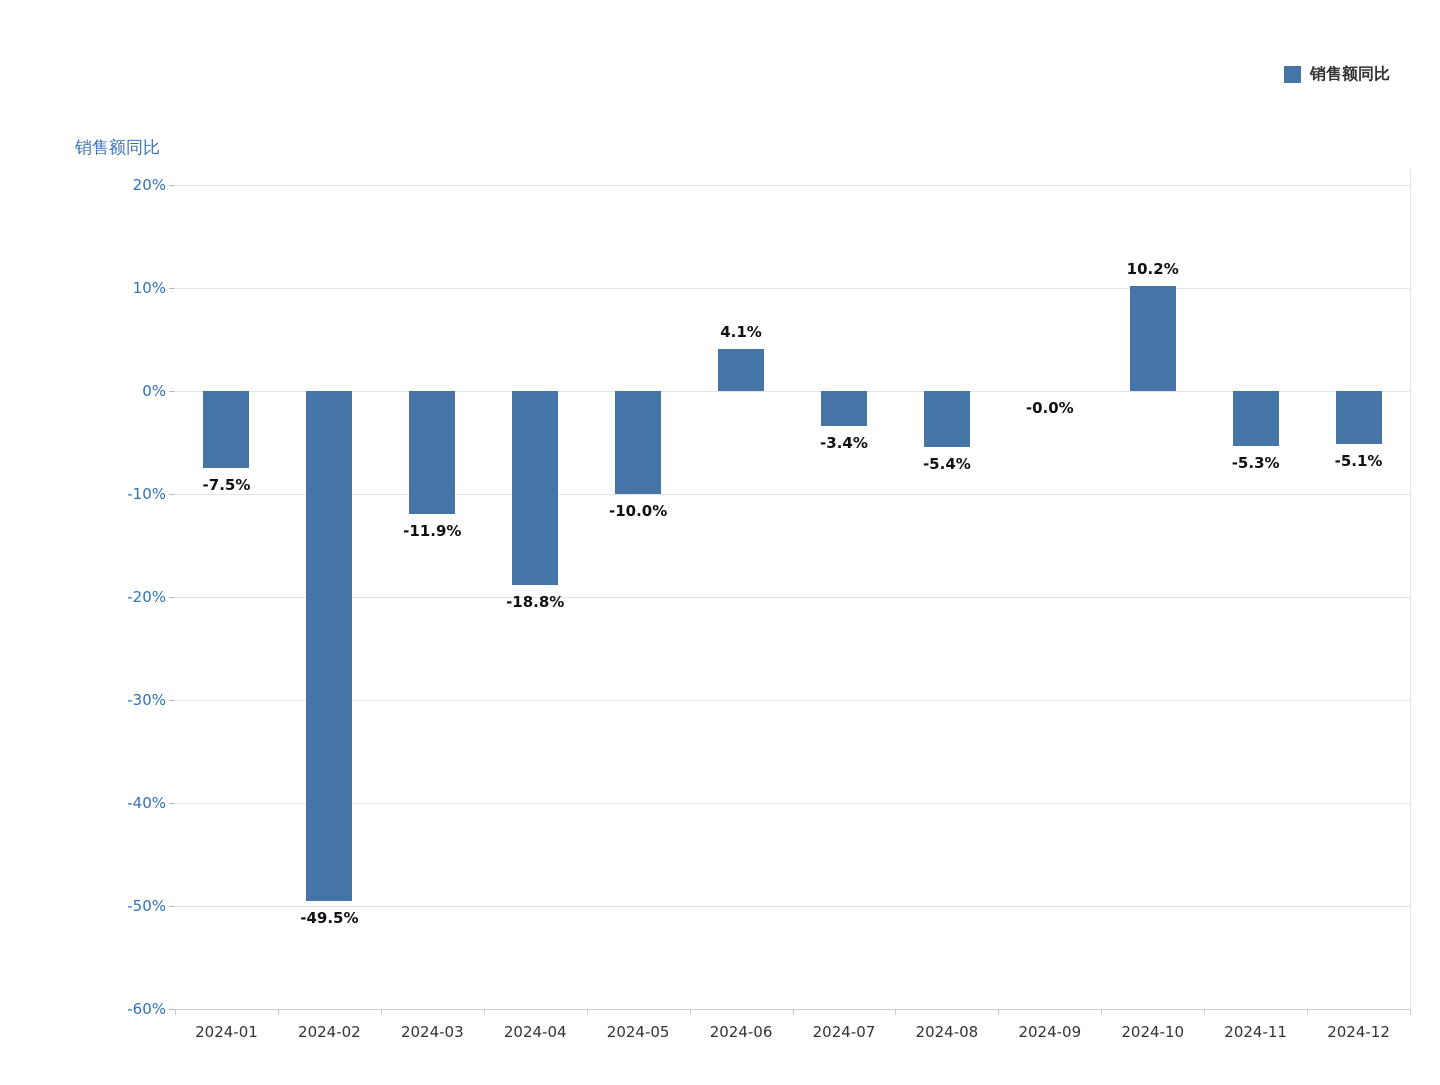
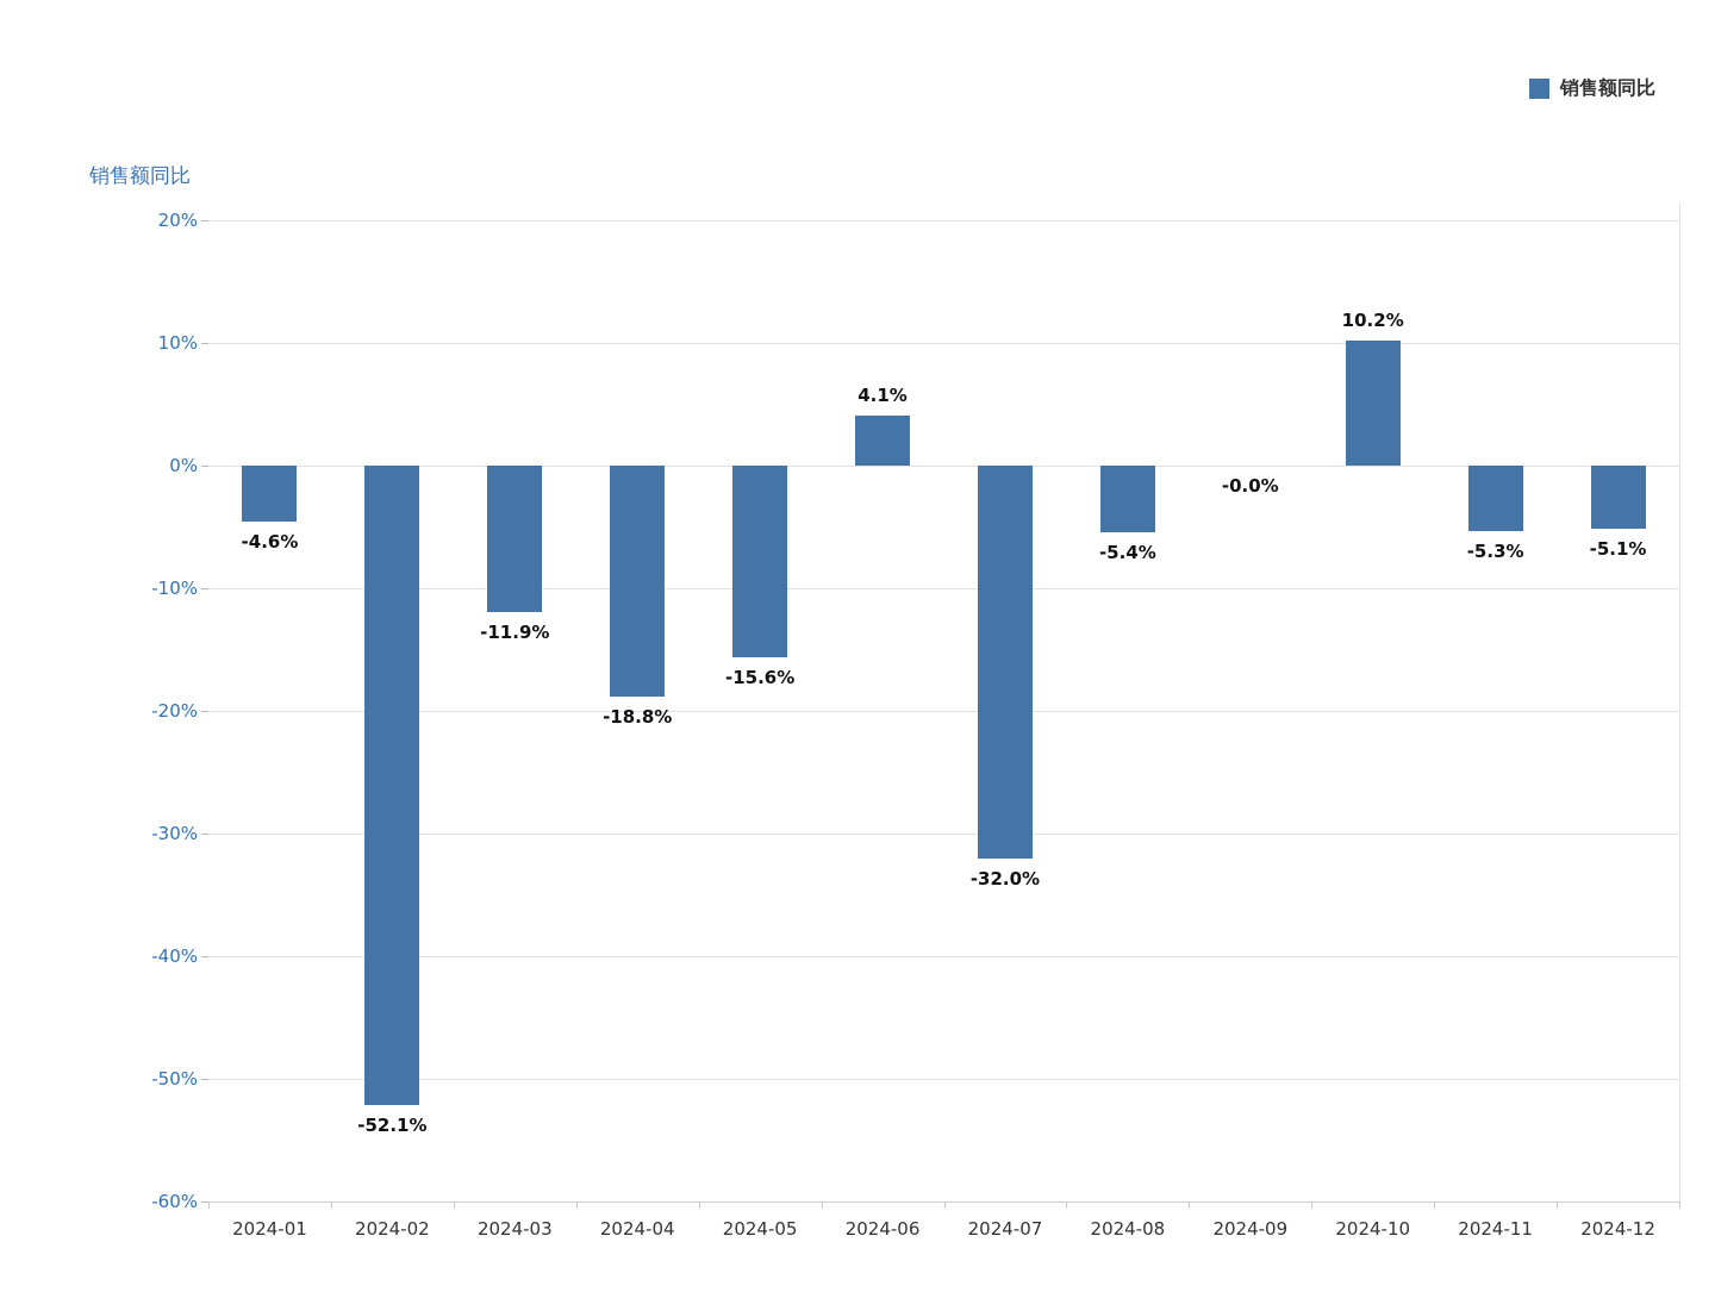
2024-01: -7.5% -> -4.6%
2024-02: -49.5% -> -52.1%
2024-05: -10.0% -> -15.6%
2024-07: -3.4% -> -32.0%
